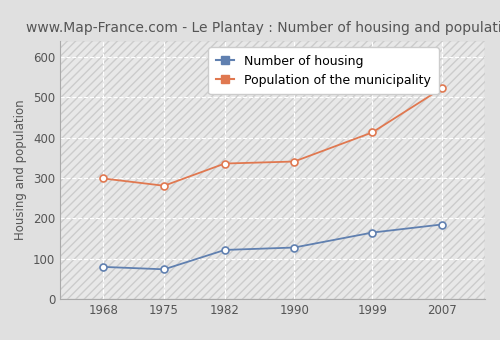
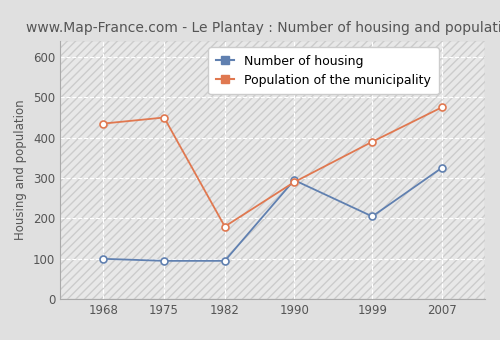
Number of housing/1968: 80 -> 100
Population of the municipality/1968: 299 -> 435
Number of housing/1975: 74 -> 95
Population of the municipality/1975: 281 -> 450
Number of housing/1982: 122 -> 95
Population of the municipality/1982: 336 -> 180
Number of housing/1990: 128 -> 295
Population of the municipality/1990: 341 -> 290
Number of housing/1999: 165 -> 205
Population of the municipality/1999: 413 -> 390
Number of housing/2007: 185 -> 325
Population of the municipality/2007: 522 -> 475
